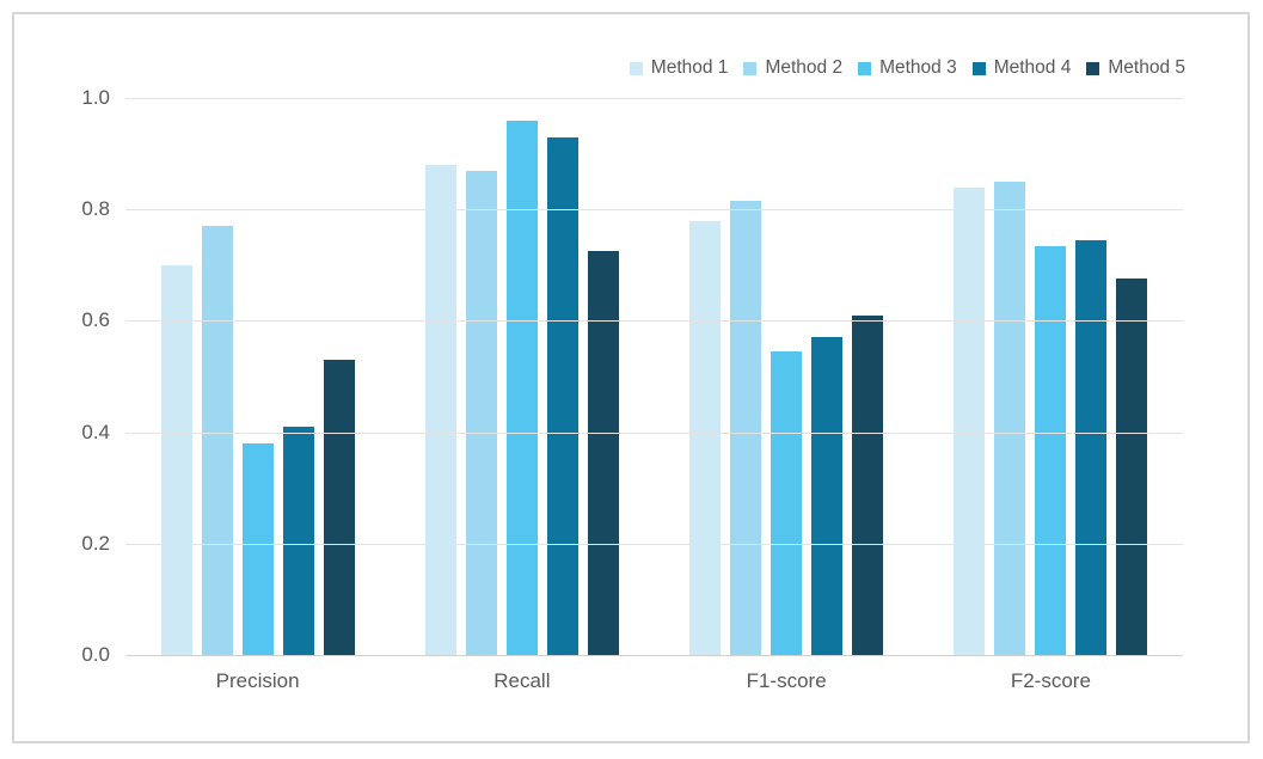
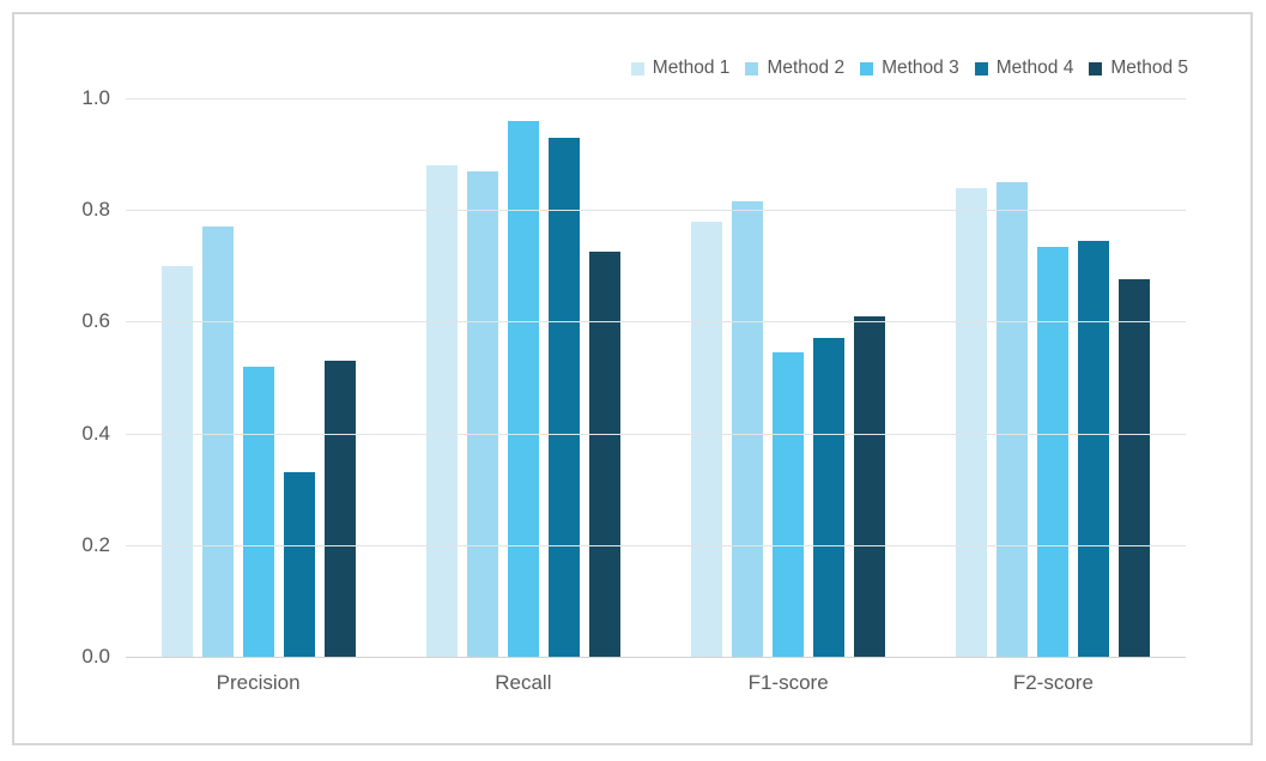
Method 3/Precision: 0.38 -> 0.52
Method 4/Precision: 0.41 -> 0.33
